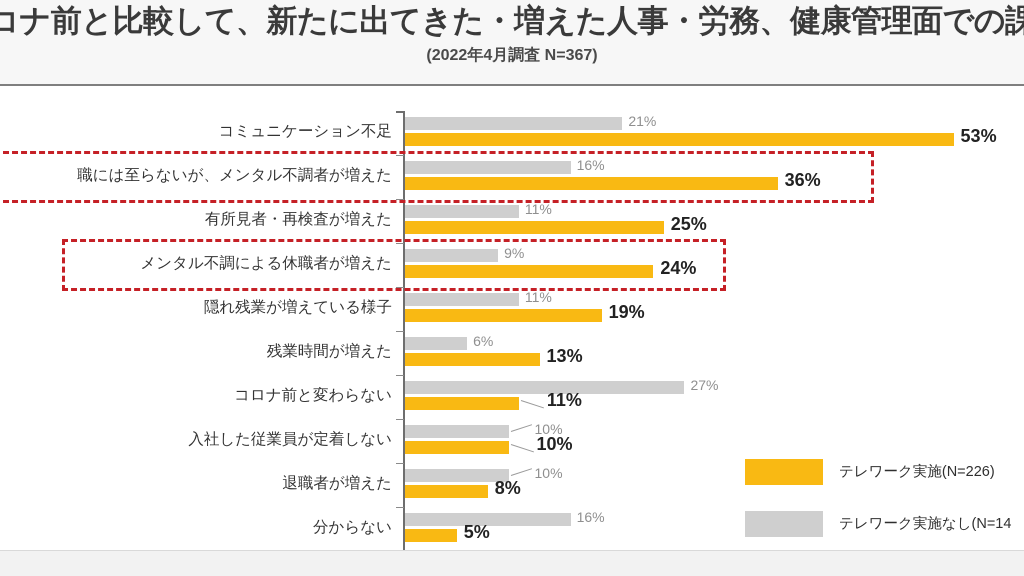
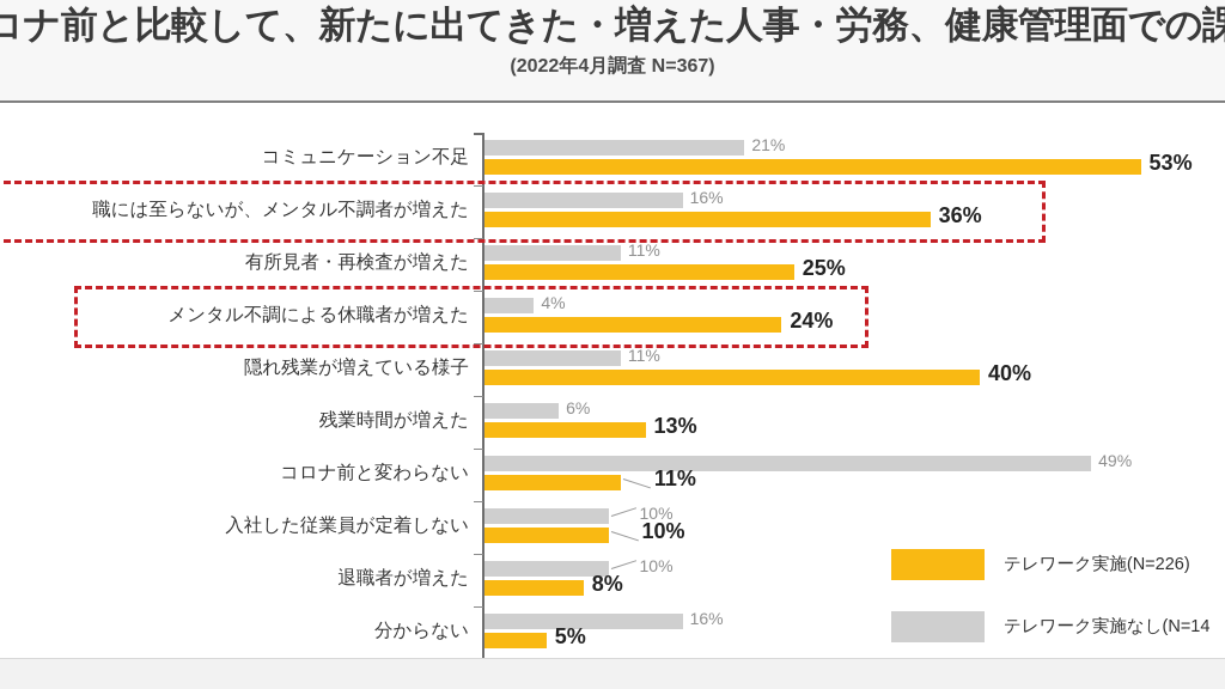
テレワーク実施なし(N=14/メンタル不調による休職者が増えた: 9% -> 4%
テレワーク実施(N=226)/隠れ残業が増えている様子: 19% -> 40%
テレワーク実施なし(N=14/コロナ前と変わらない: 27% -> 49%
